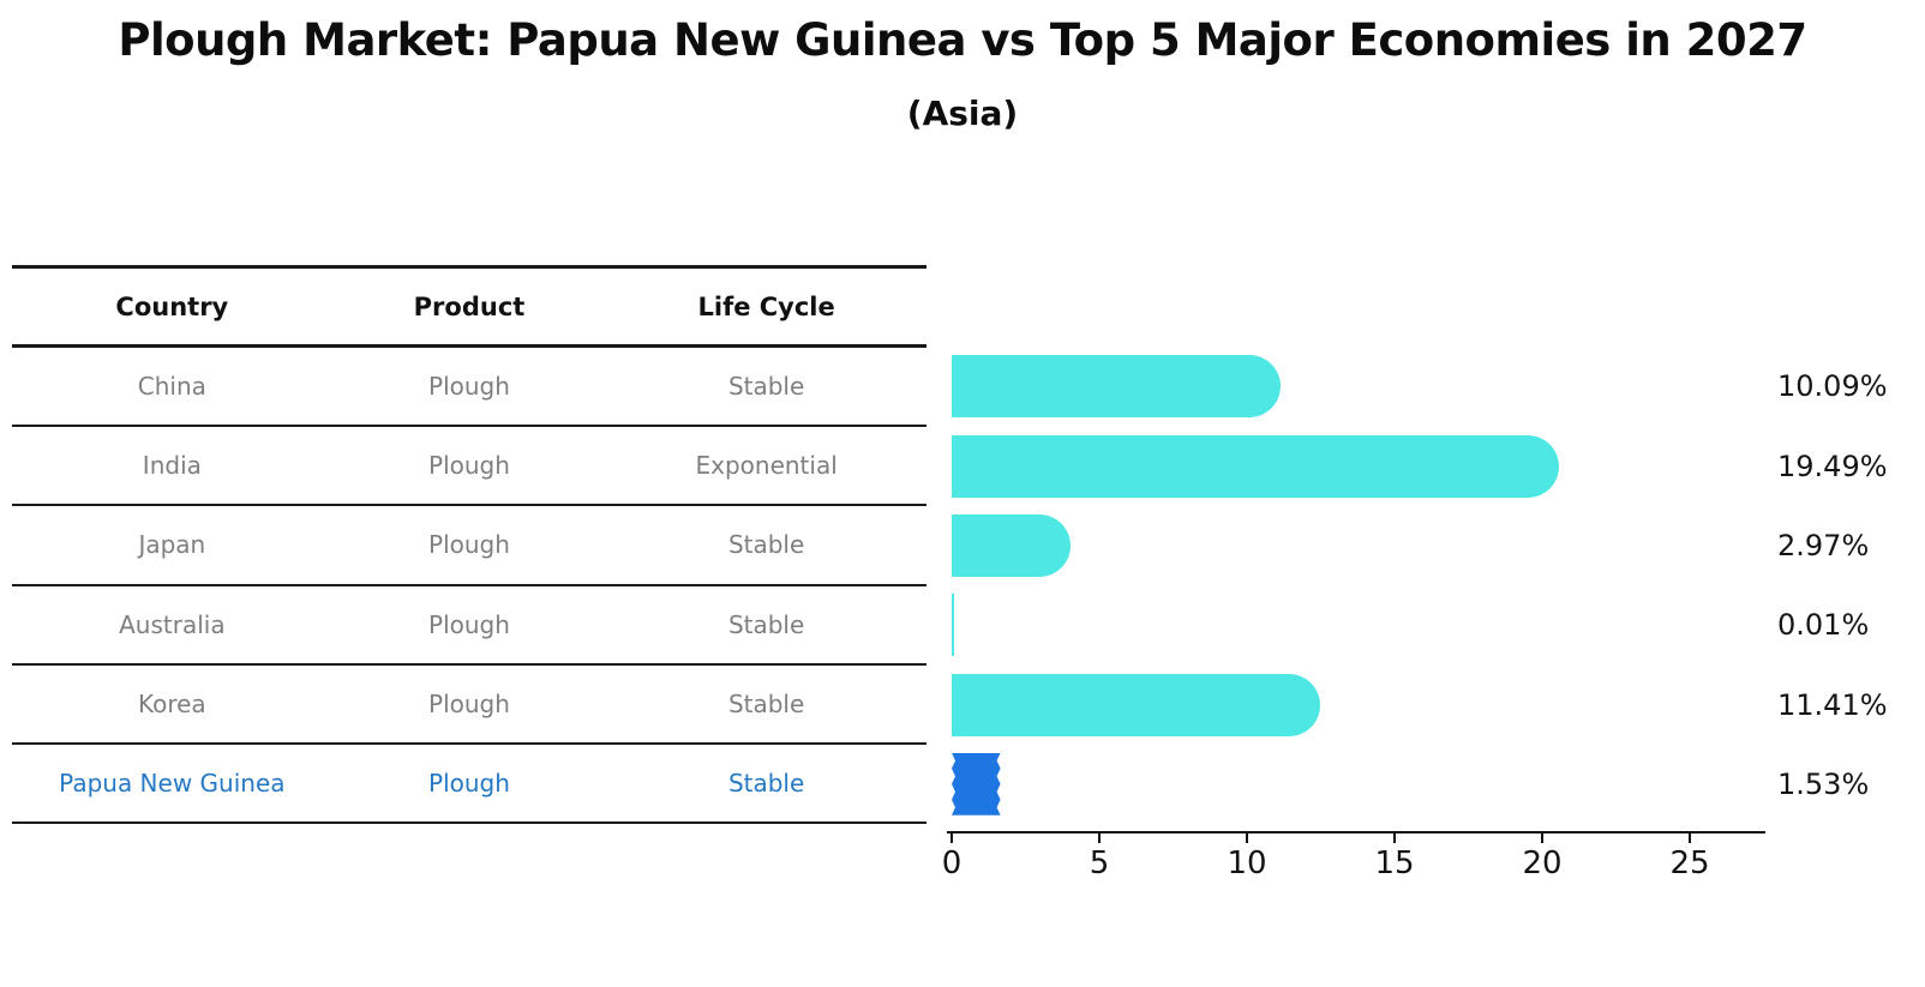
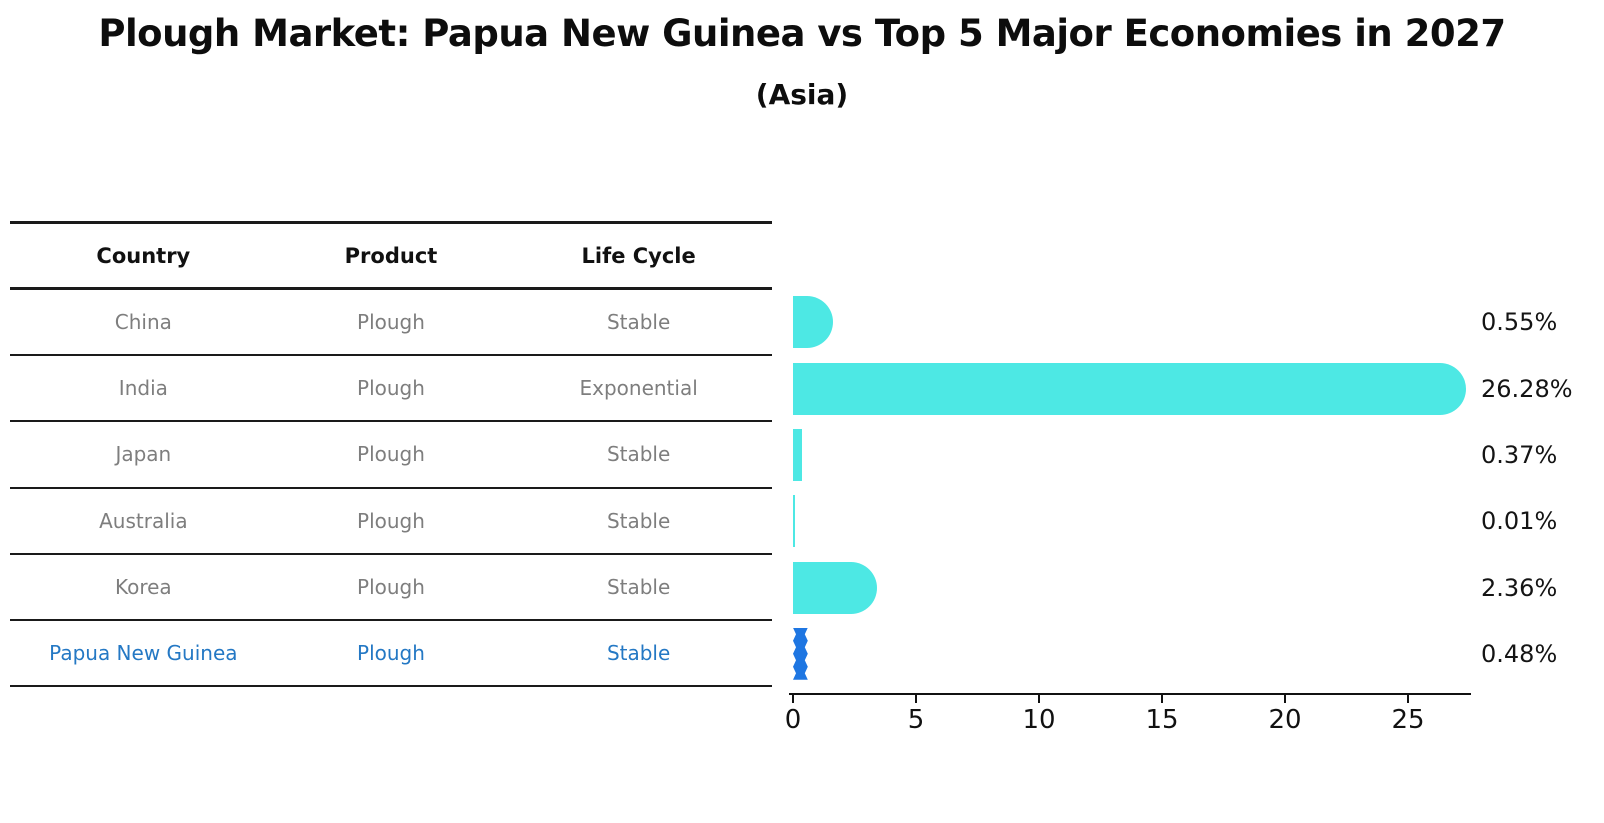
China: 10.09% -> 0.55%
India: 19.49% -> 26.28%
Japan: 2.97% -> 0.37%
Korea: 11.41% -> 2.36%
Papua New Guinea: 1.53% -> 0.48%
